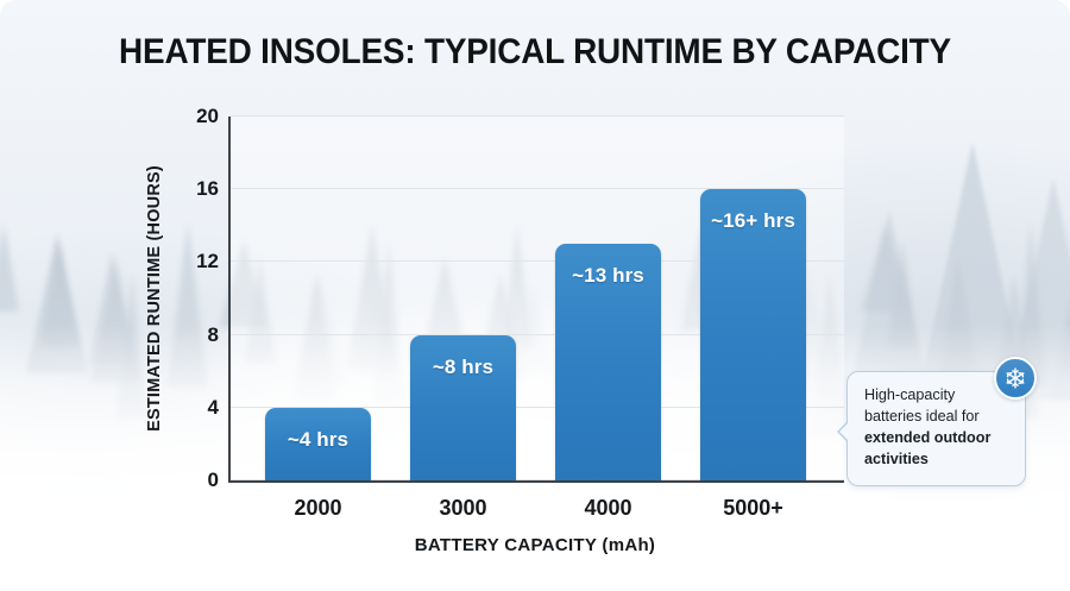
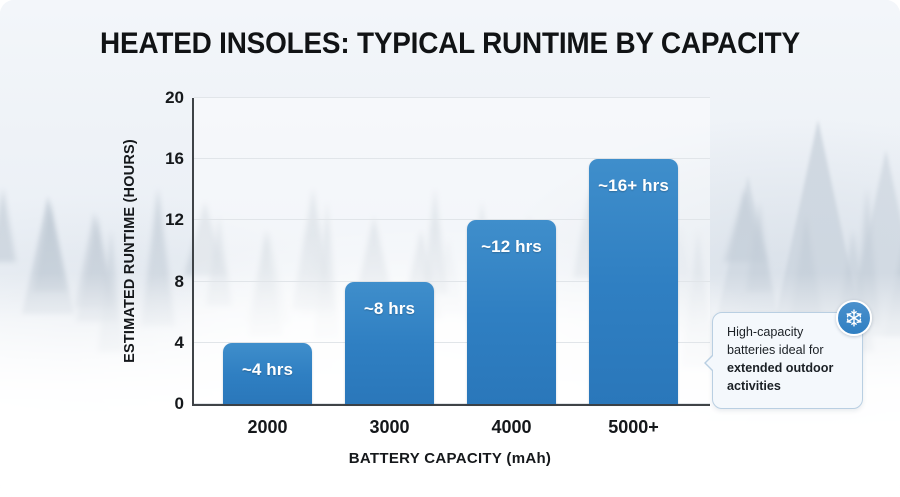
4000: 13 -> 12
